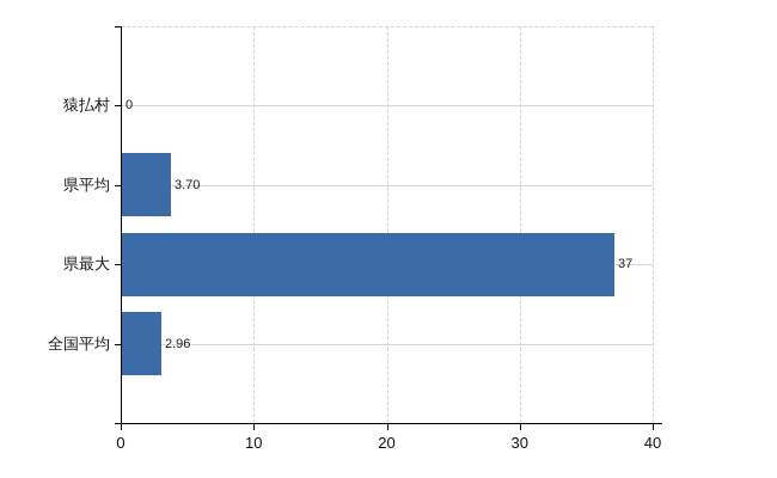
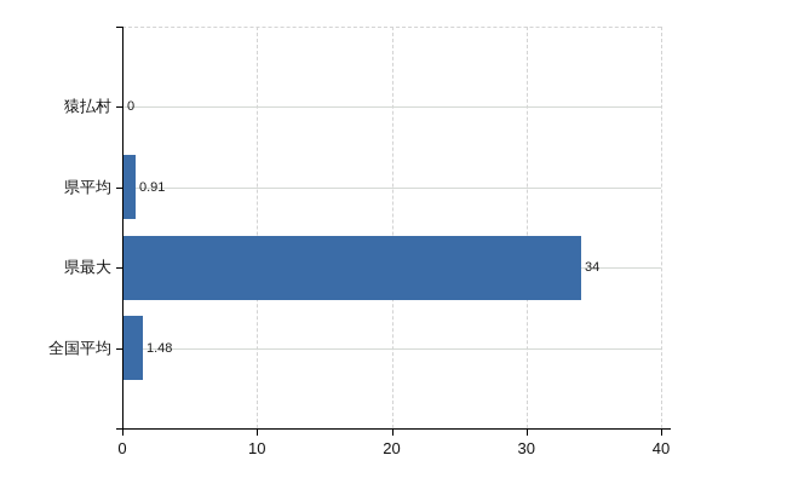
県平均: 3.70 -> 0.91
県最大: 37 -> 34
全国平均: 2.96 -> 1.48
